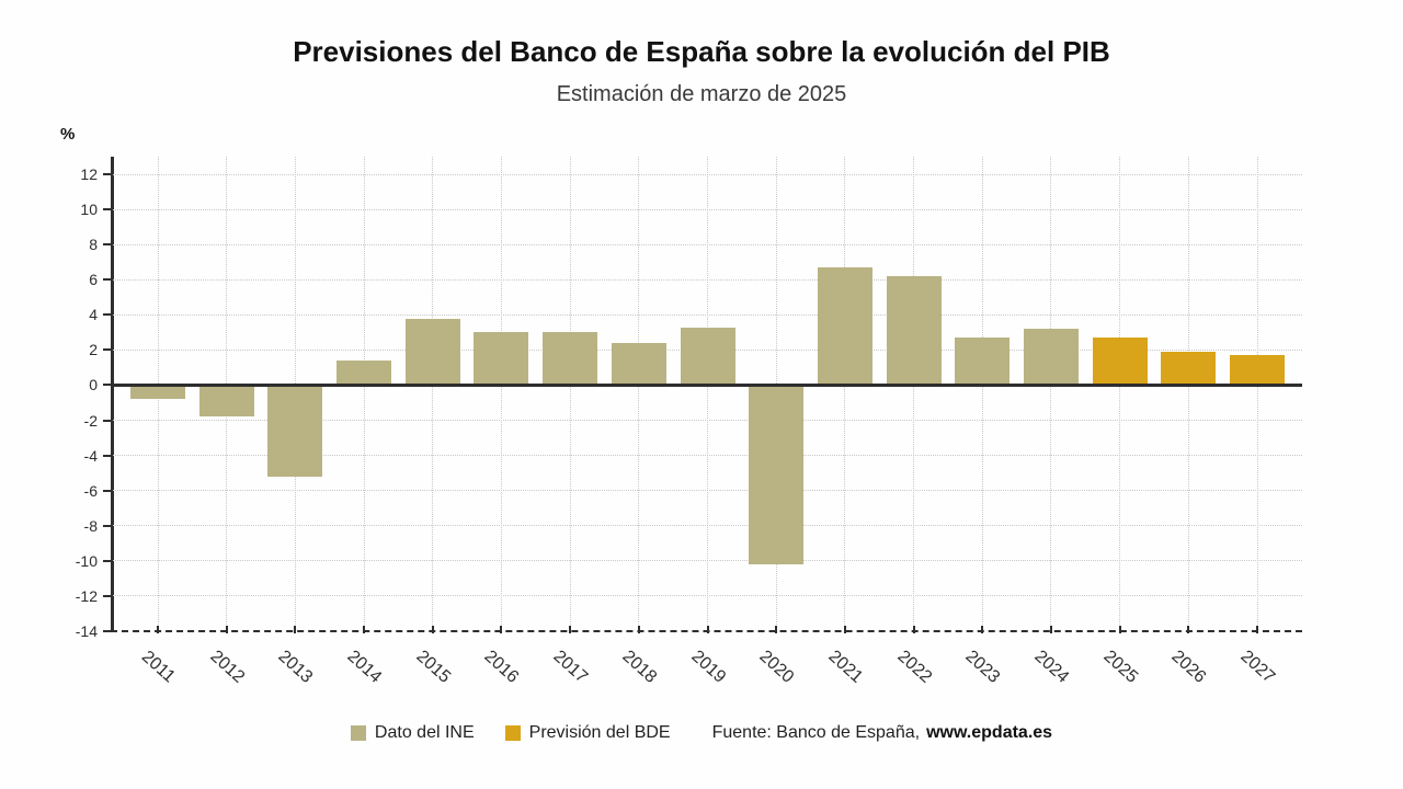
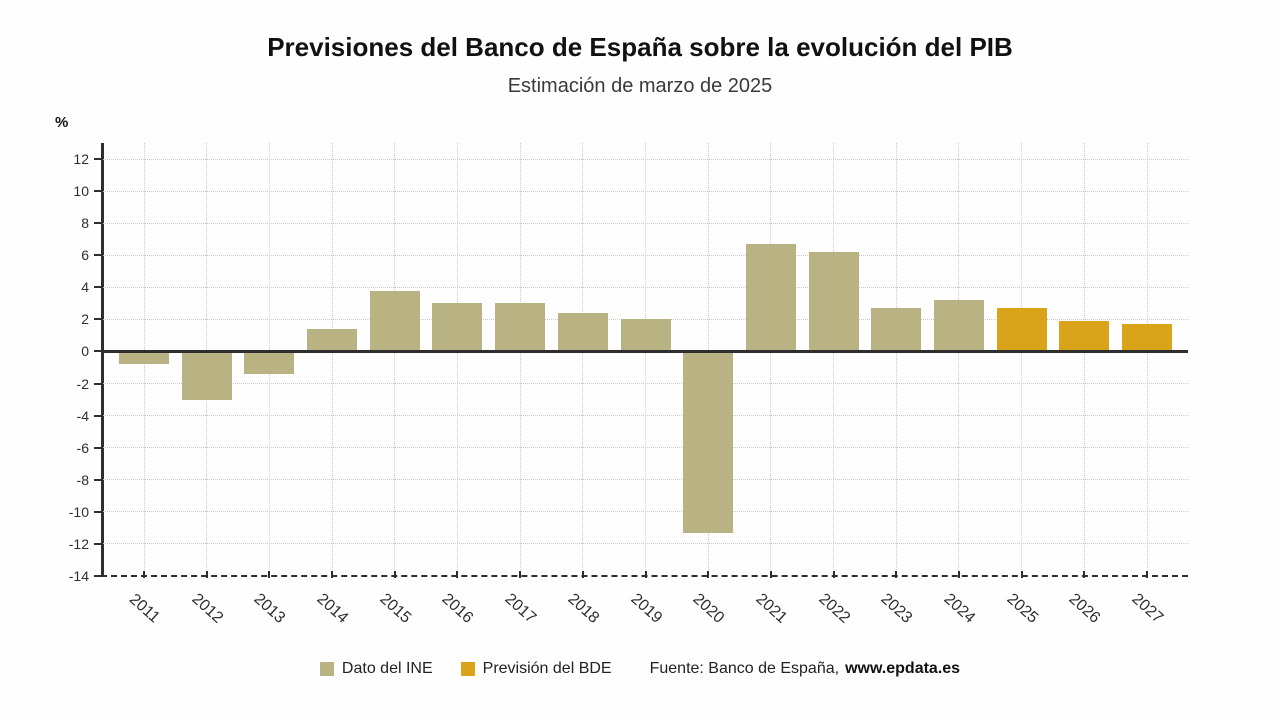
Dato del INE/2012: -1.8 -> -3.0
Dato del INE/2013: -5.2 -> -1.4
Dato del INE/2019: 3.3 -> 2.0
Dato del INE/2020: -10.2 -> -11.3
